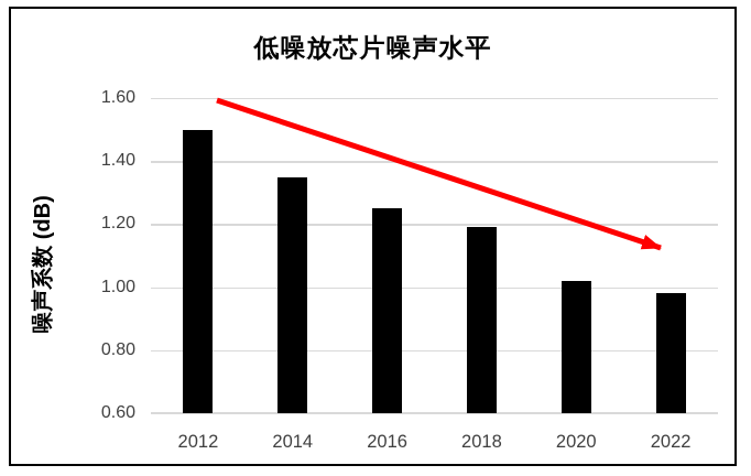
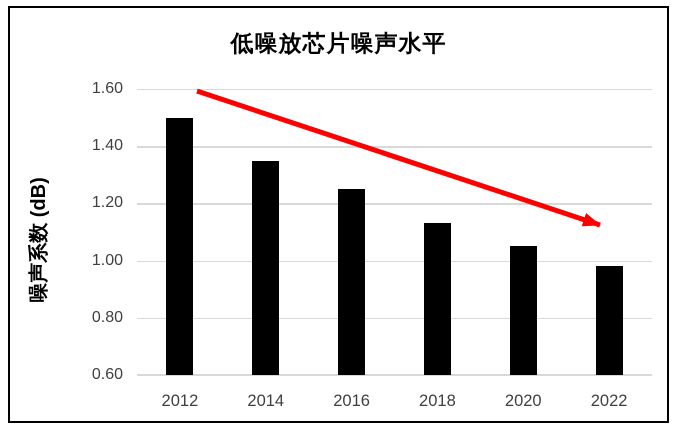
2018: 1.19 -> 1.13
2020: 1.02 -> 1.05
